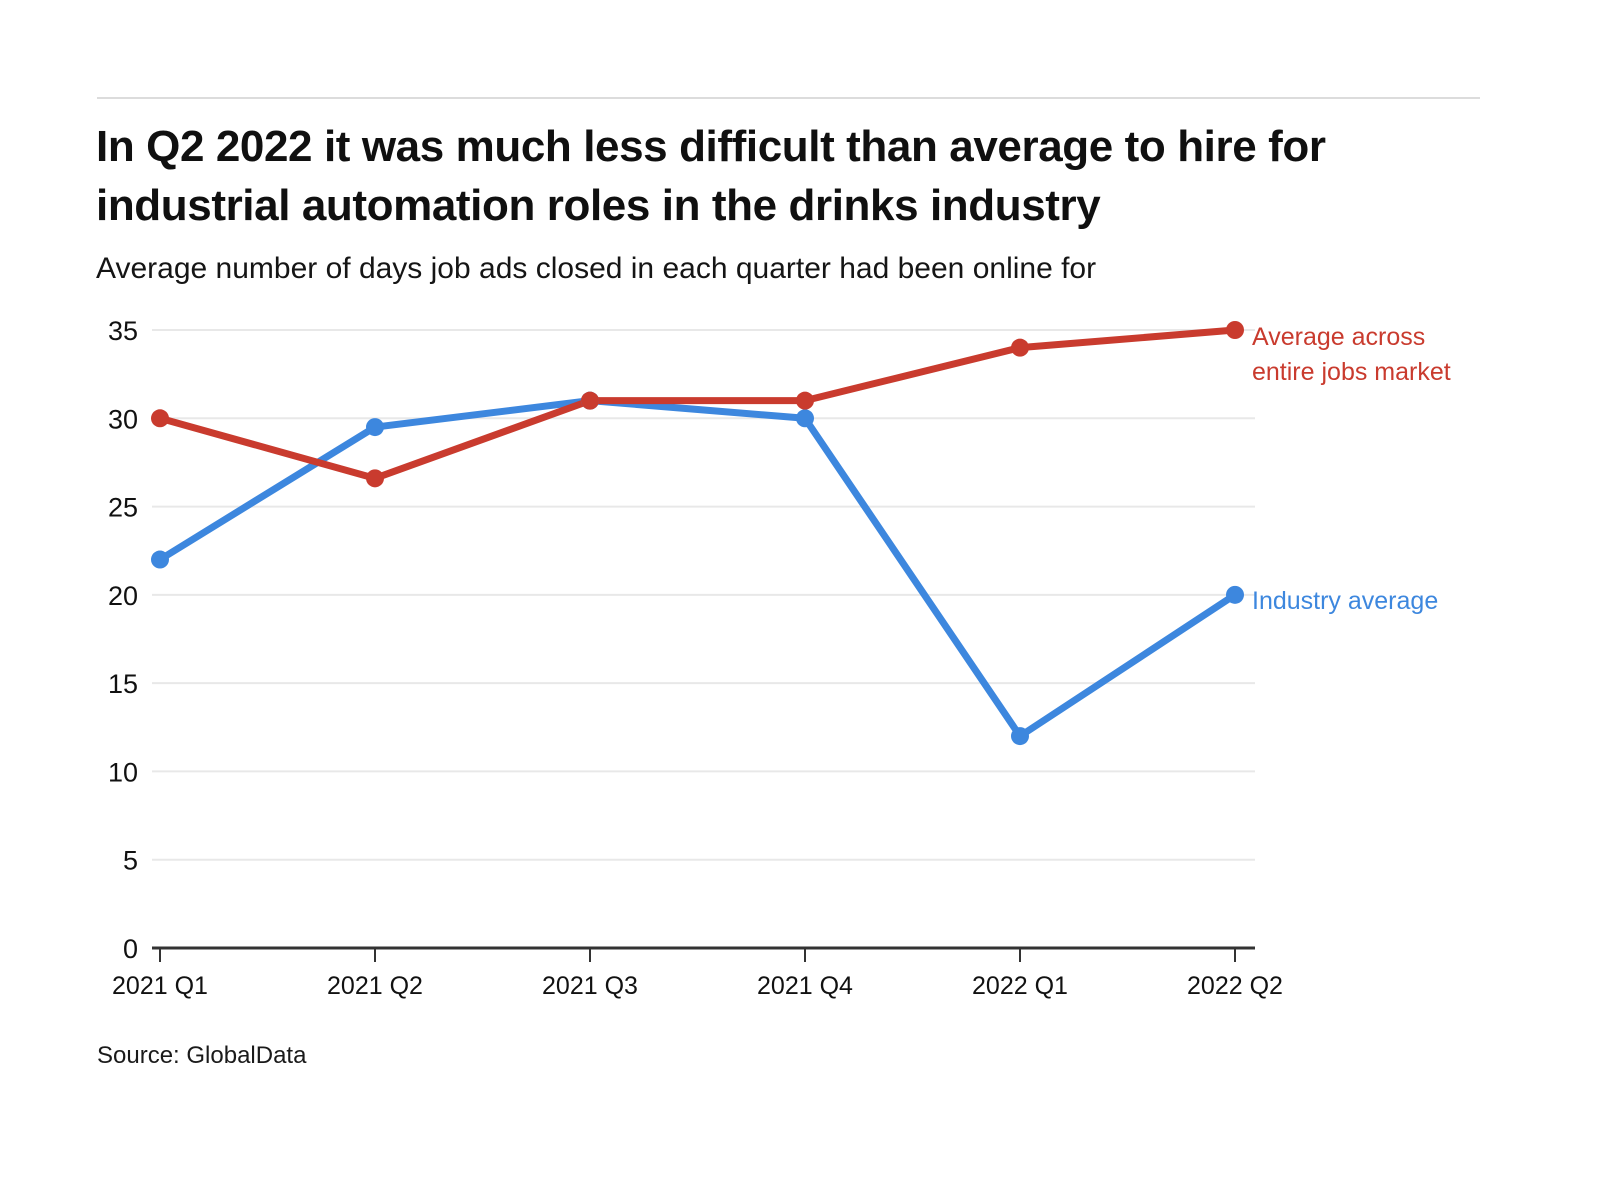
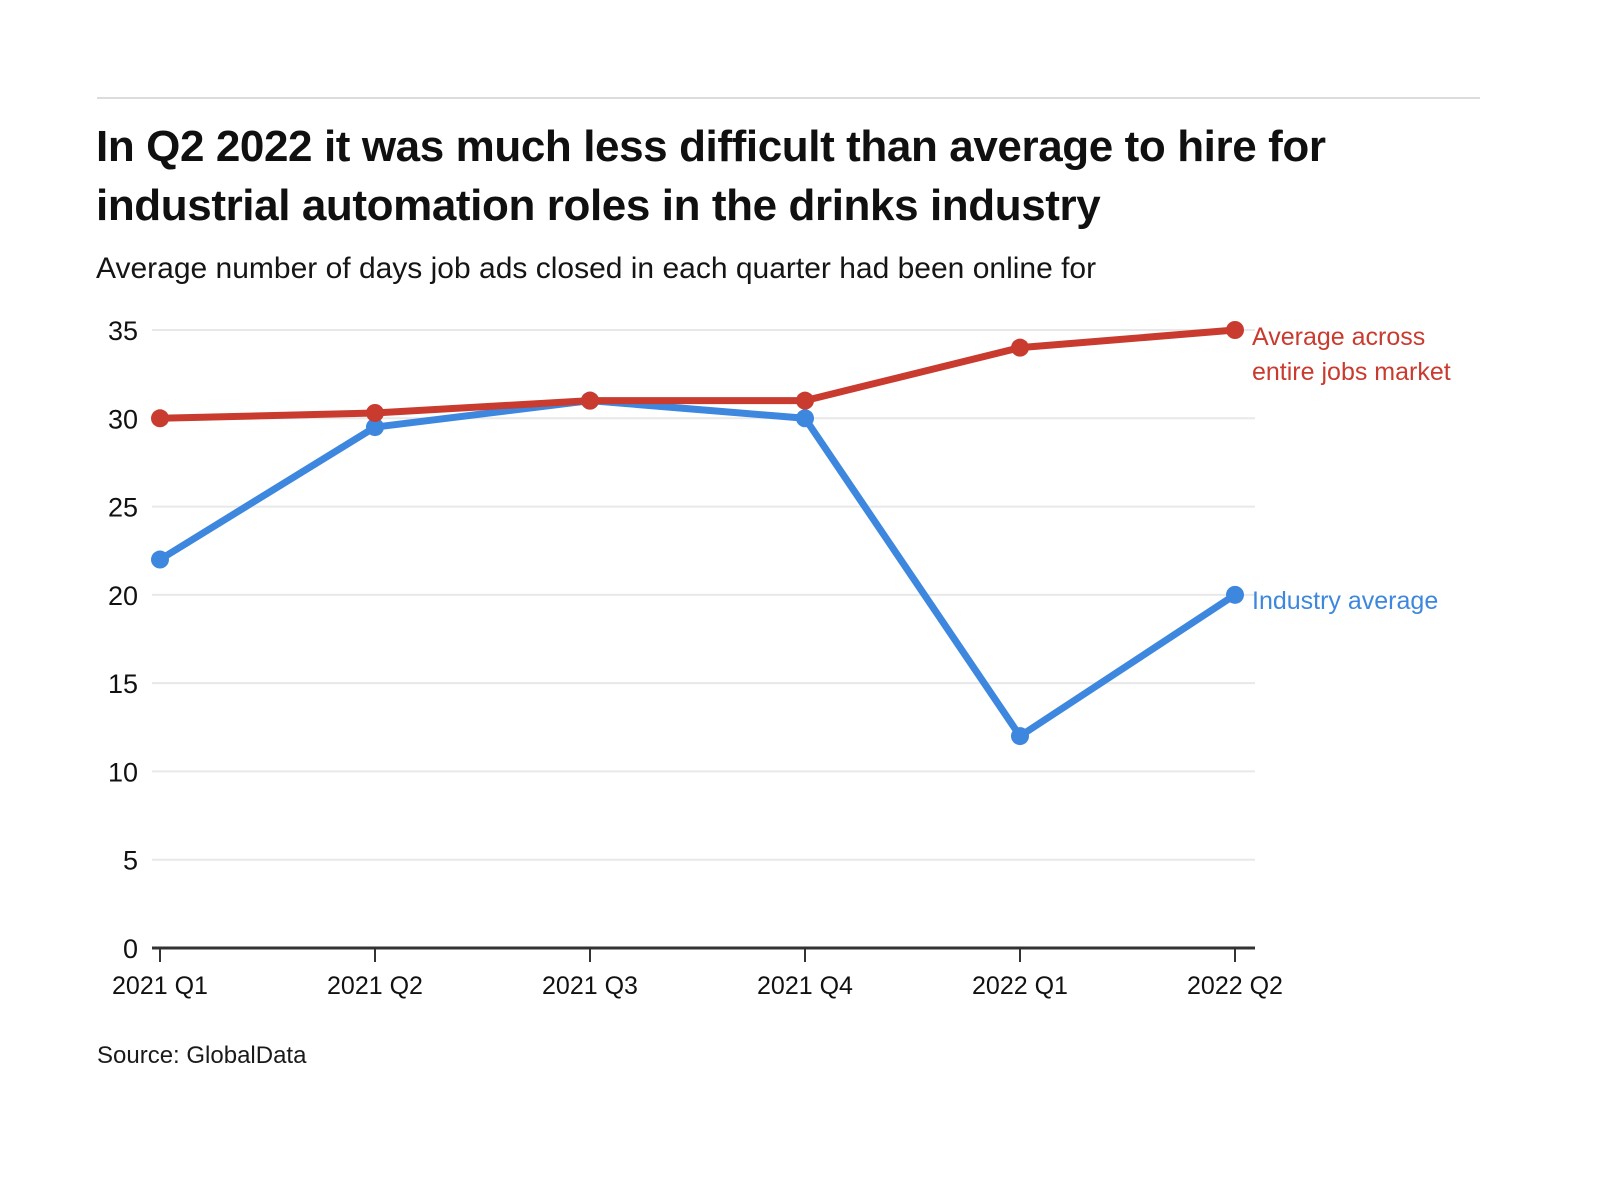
Average across entire jobs market/2021 Q2: 26.6 -> 30.3
